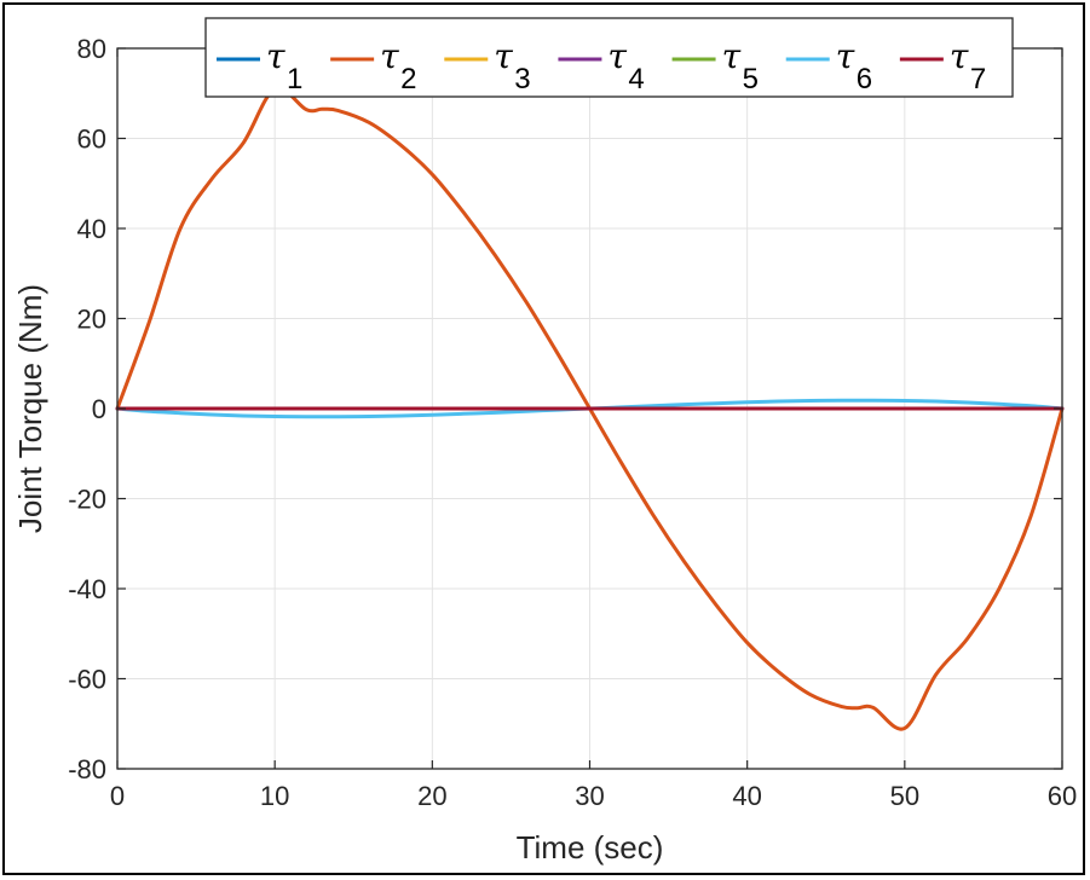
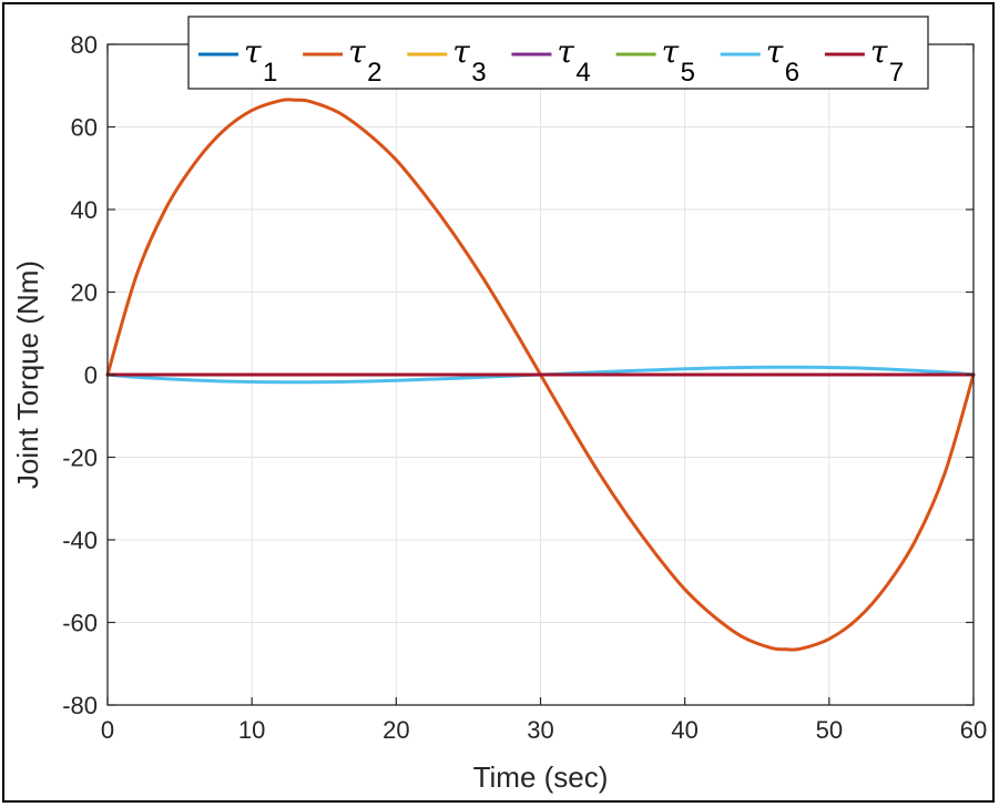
τ2/2: 19 -> 24
τ2/10: 71 -> 64
τ2/50: -71 -> -64
